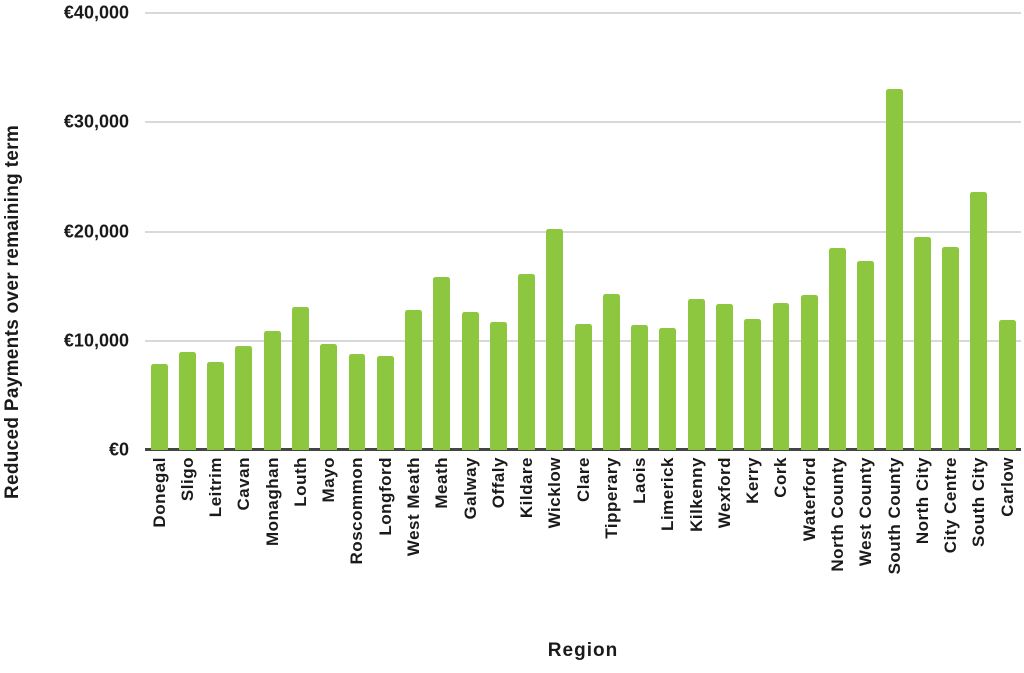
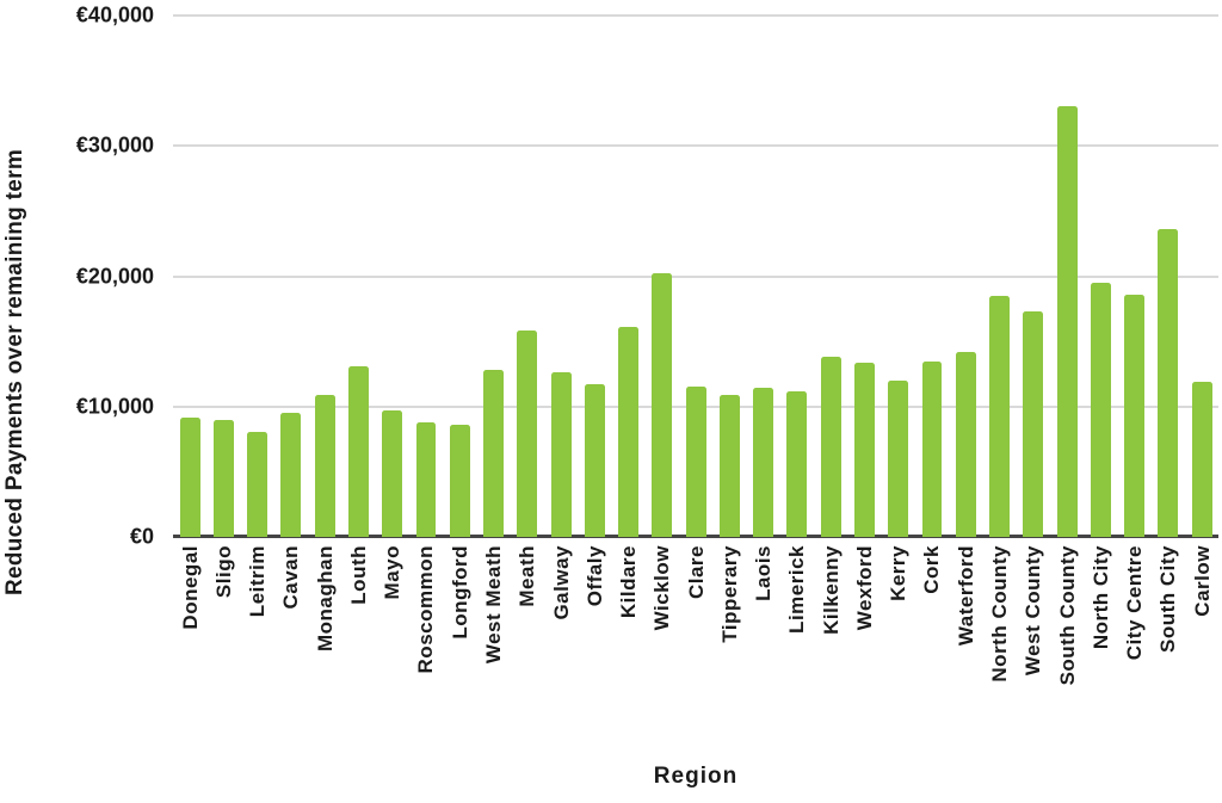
Donegal: €7900 -> €9200
Tipperary: €14300 -> €10900
